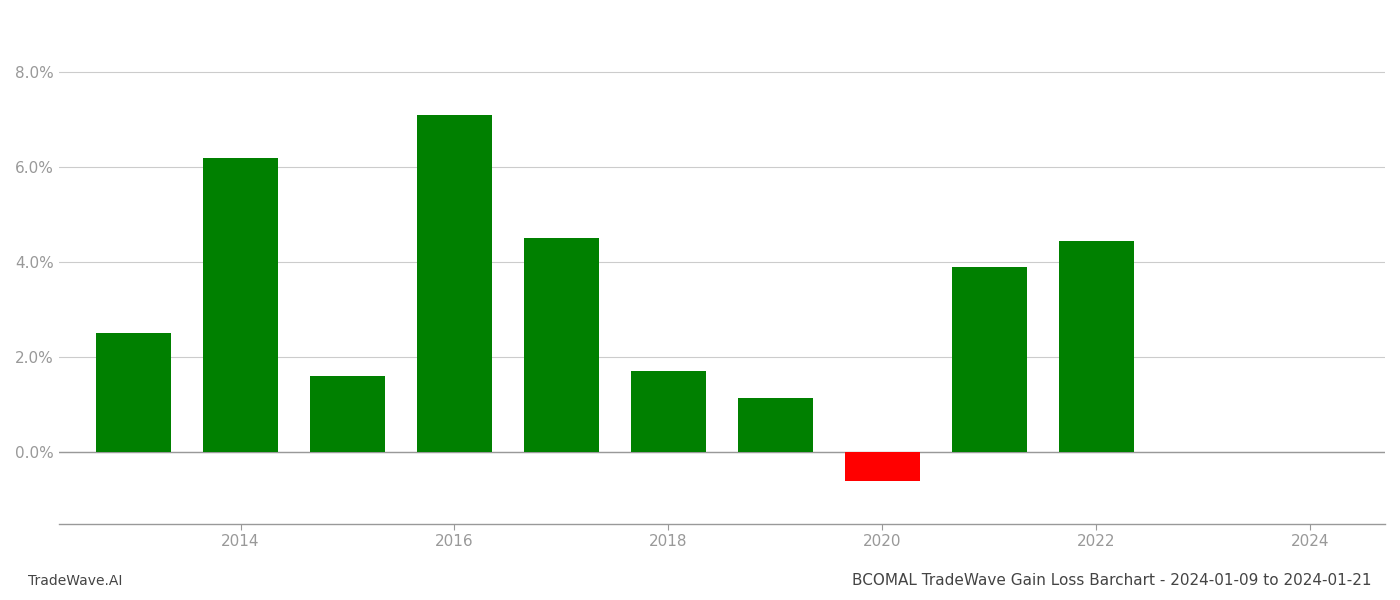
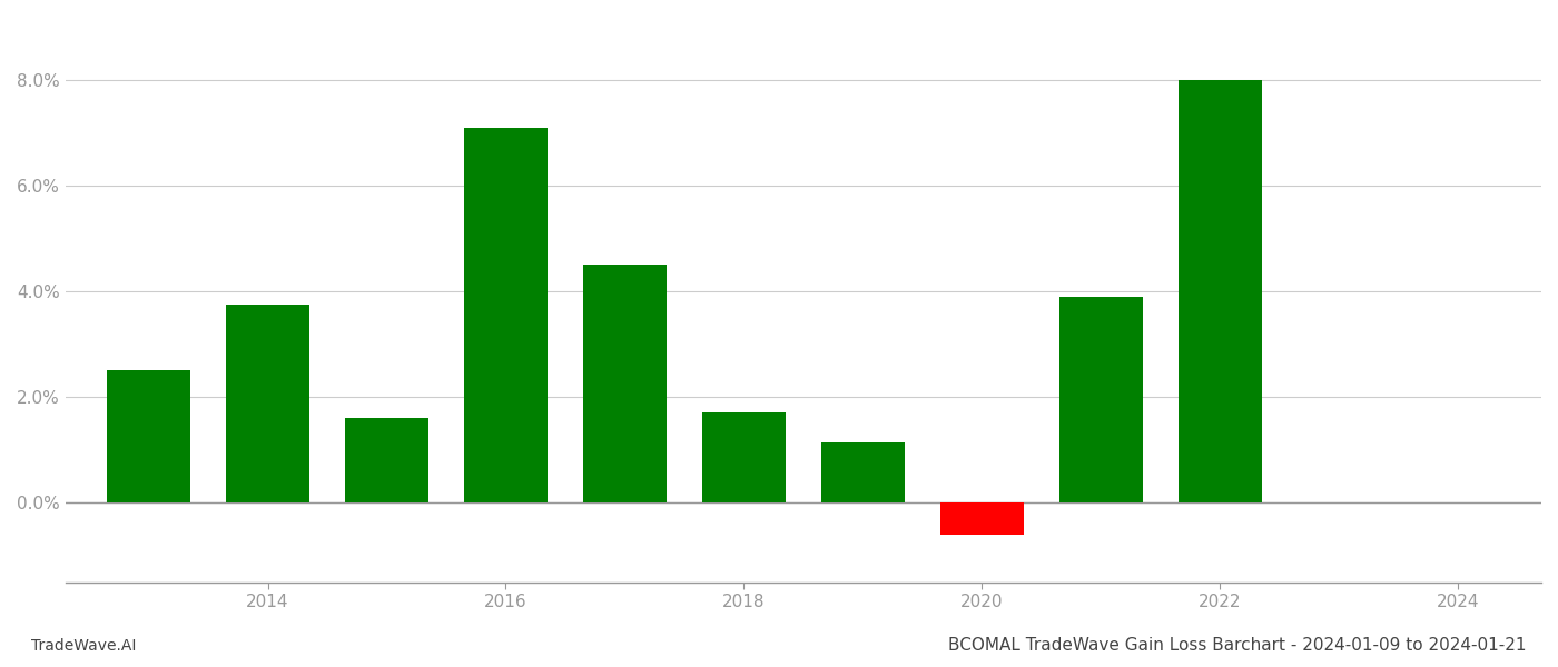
2014: 6.20% -> 3.75%
2022: 4.45% -> 8.00%
